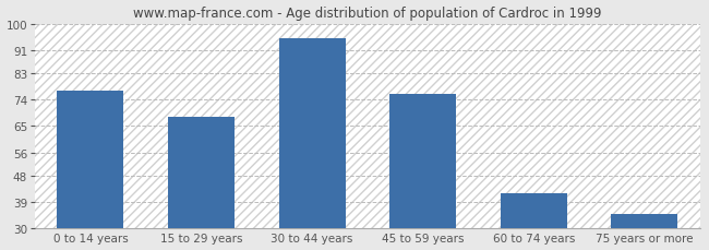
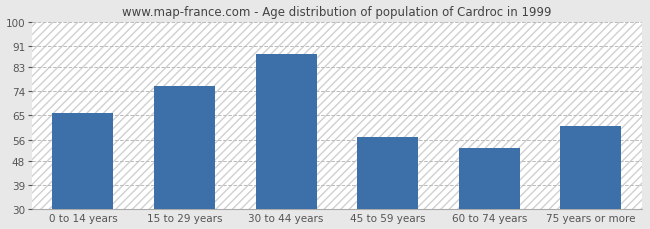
0 to 14 years: 77 -> 66
15 to 29 years: 68 -> 76
30 to 44 years: 95 -> 88
45 to 59 years: 76 -> 57
60 to 74 years: 42 -> 53
75 years or more: 35 -> 61
